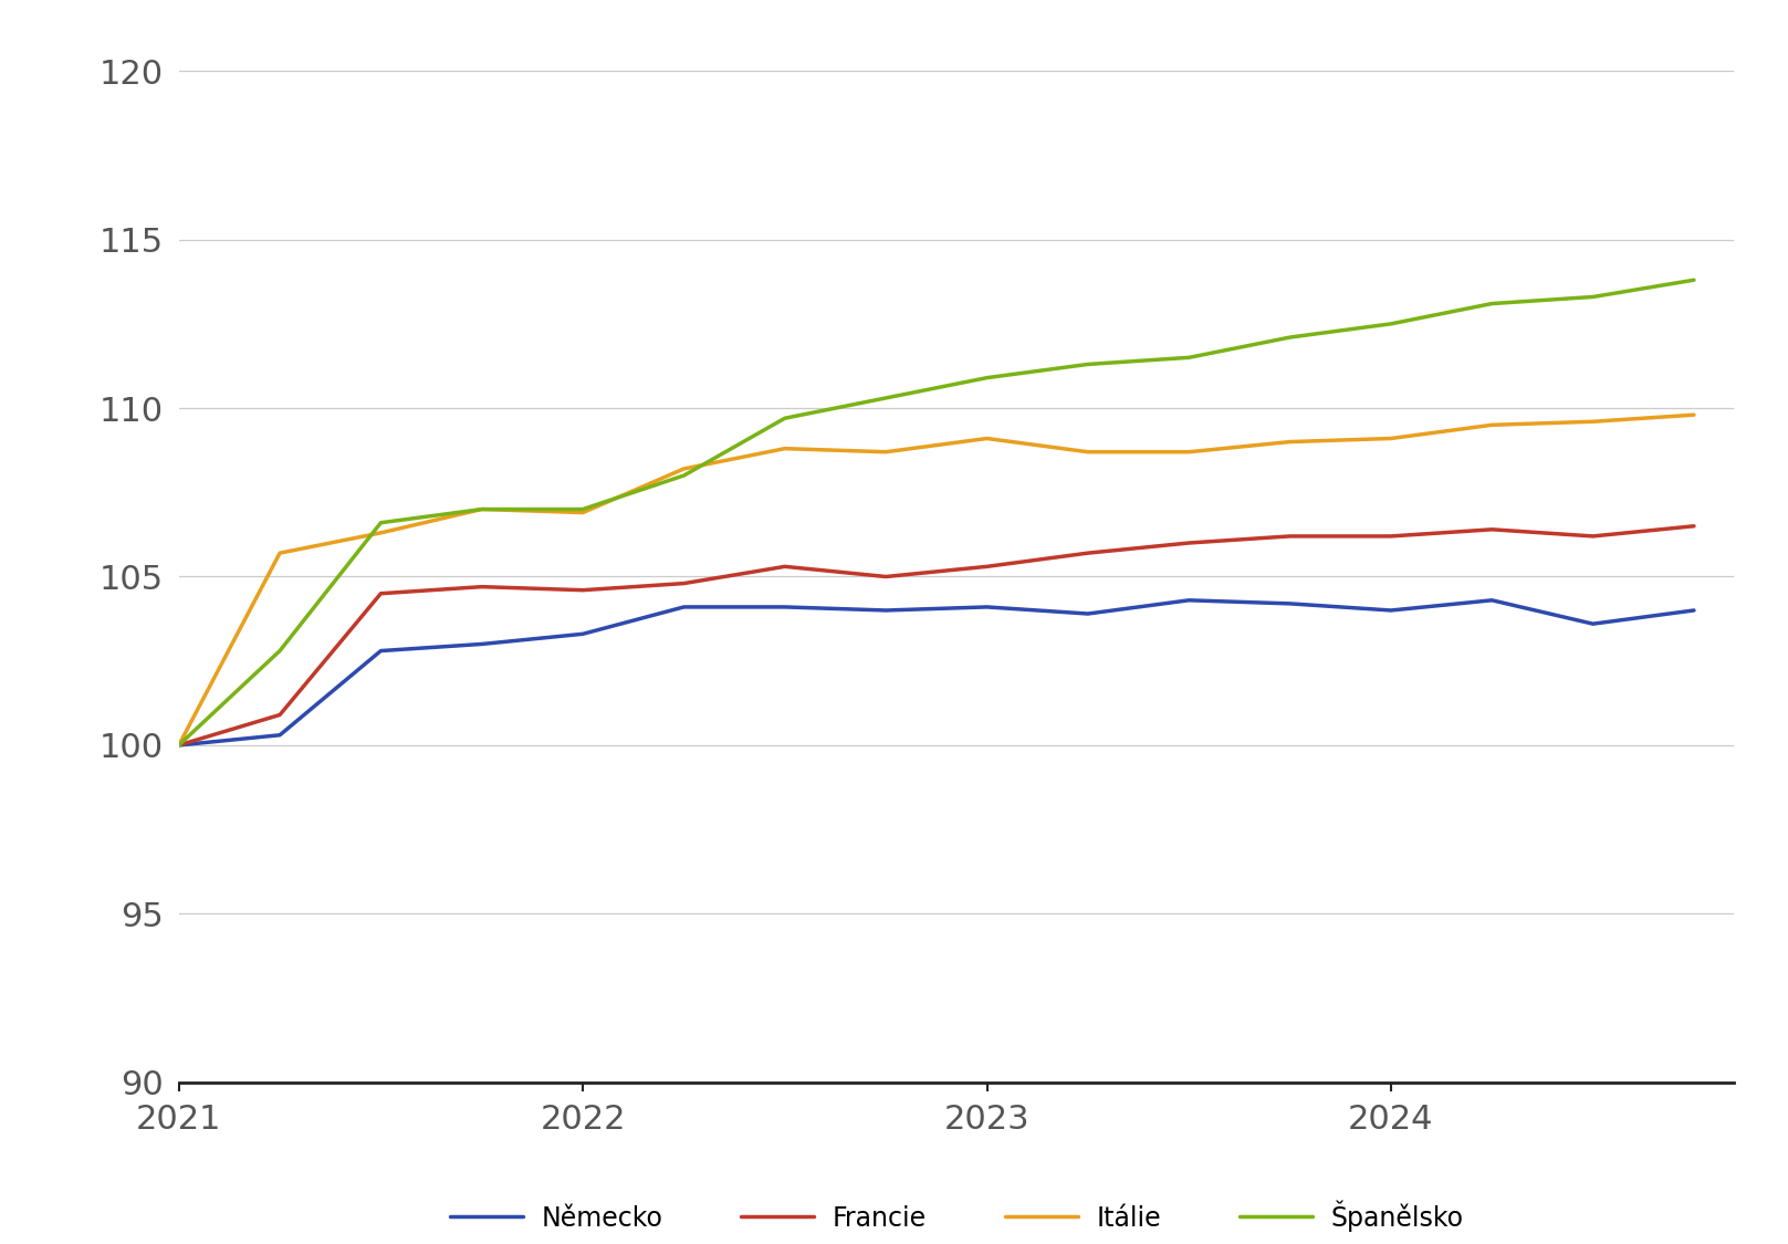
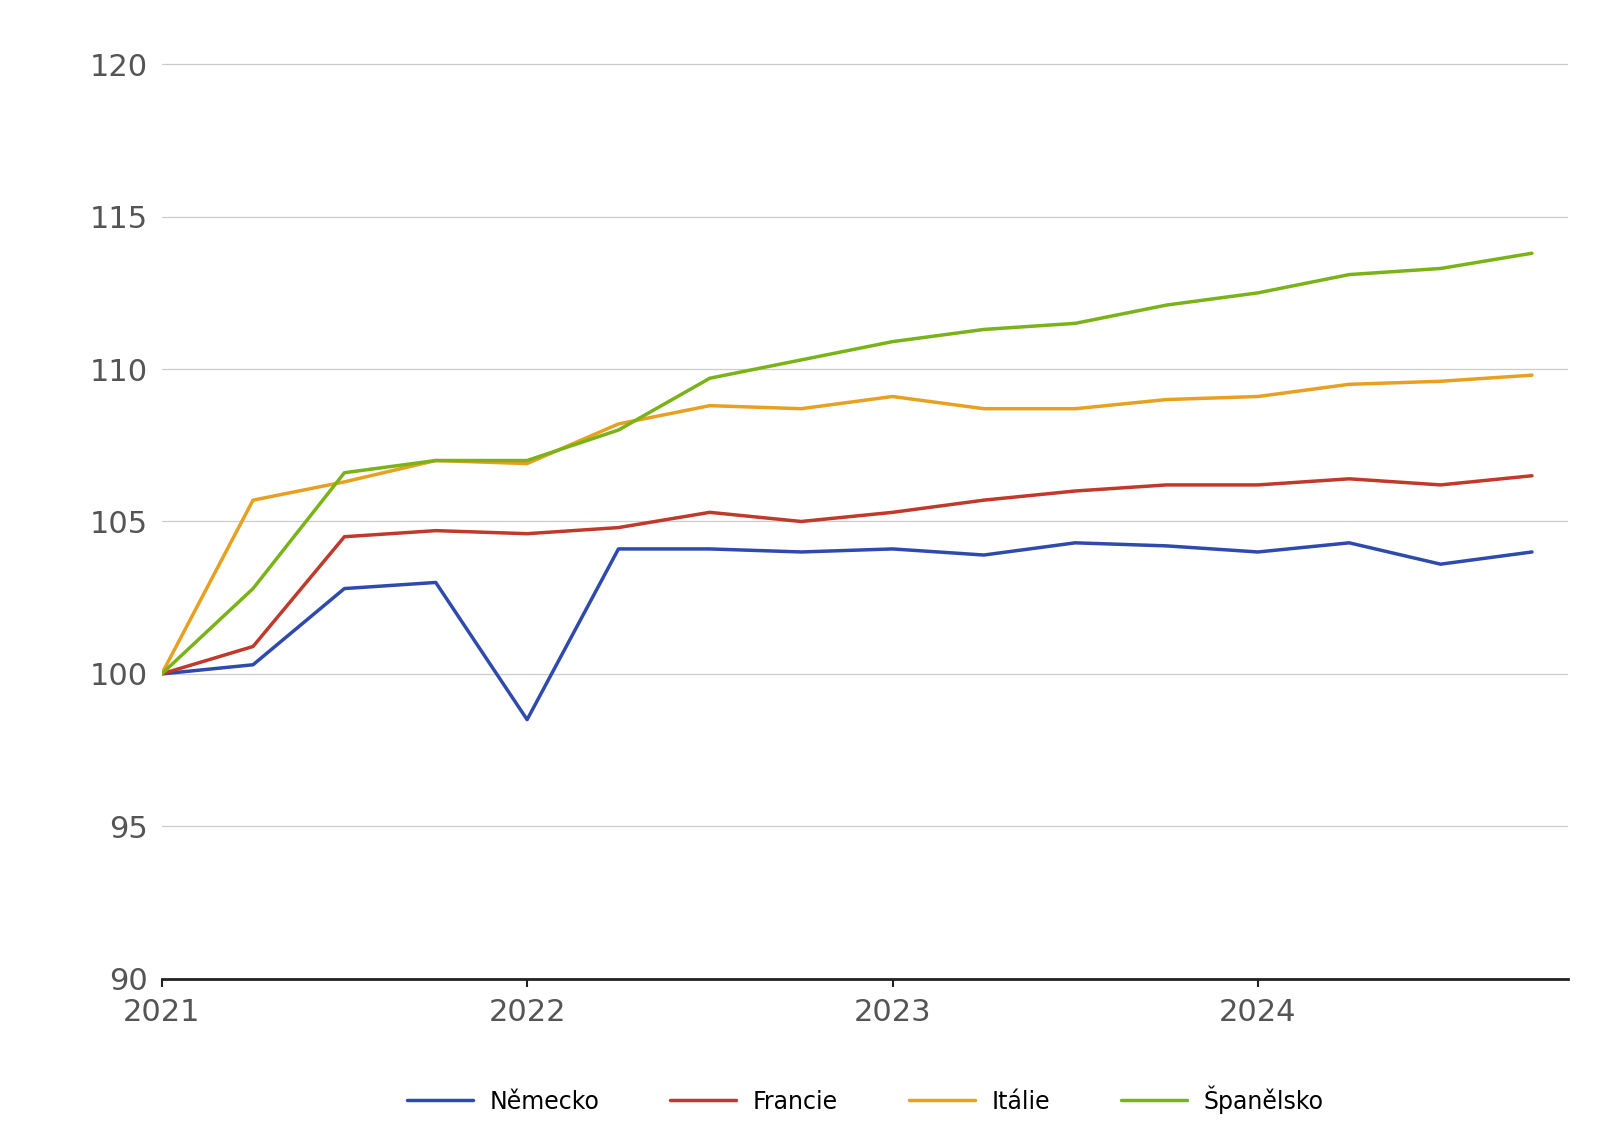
Německo/2022: 103.3 -> 98.5
